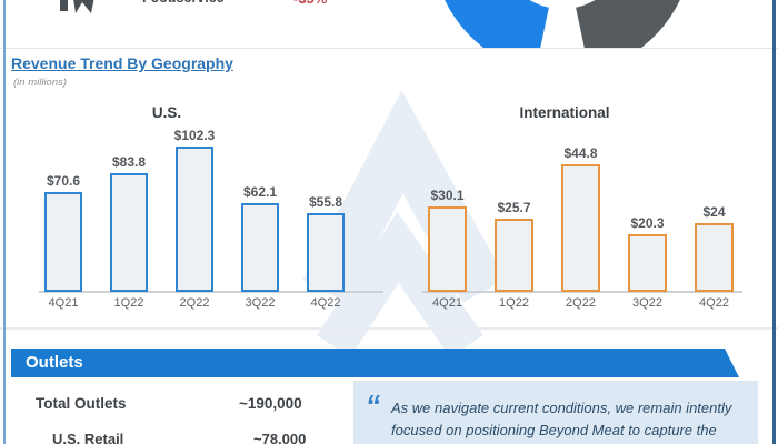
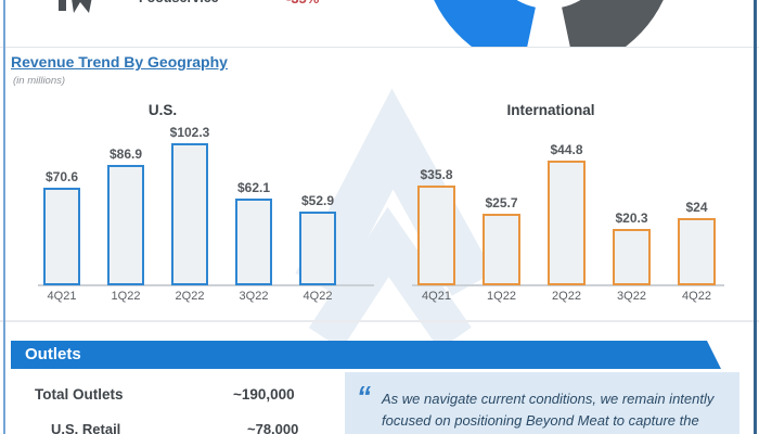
International/4Q21: $30.1 -> $35.8
U.S./1Q22: $83.8 -> $86.9
U.S./4Q22: $55.8 -> $52.9
